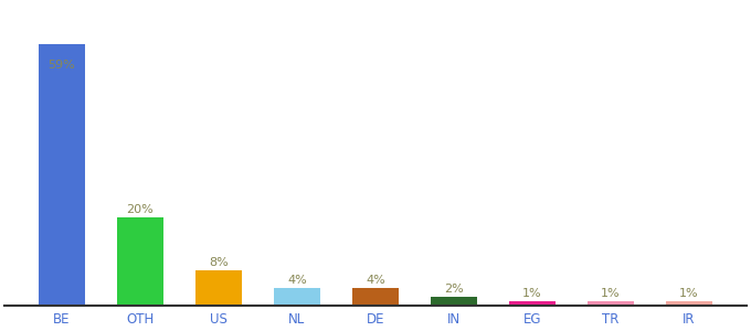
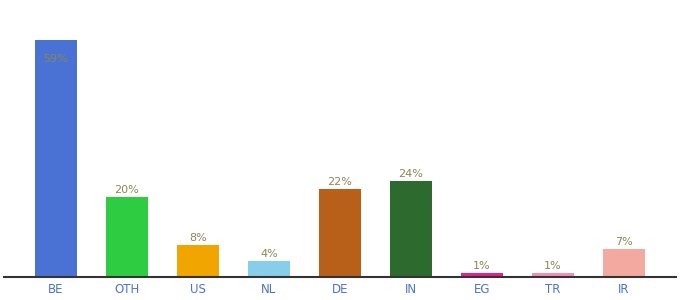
DE: 4% -> 22%
IN: 2% -> 24%
IR: 1% -> 7%
